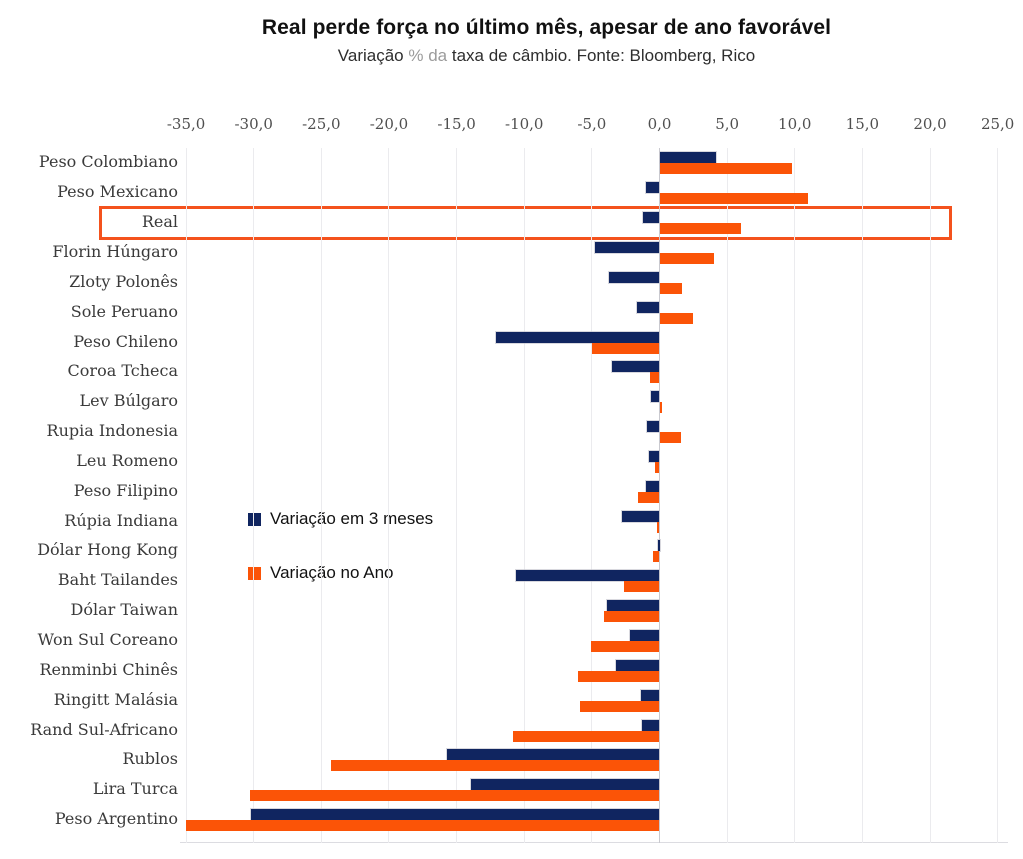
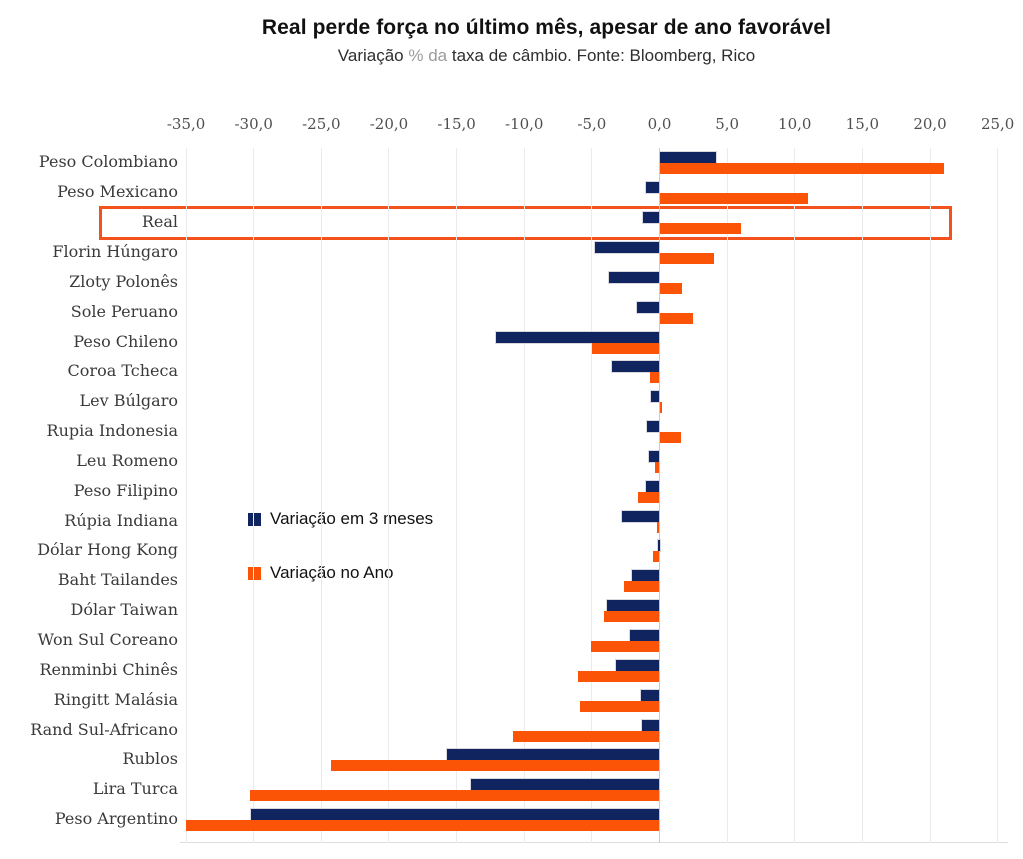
Variação no Ano/Peso Colombiano: 9,8 -> 21,0
Variação em 3 meses/Baht Tailandes: -10,6 -> -2,0
